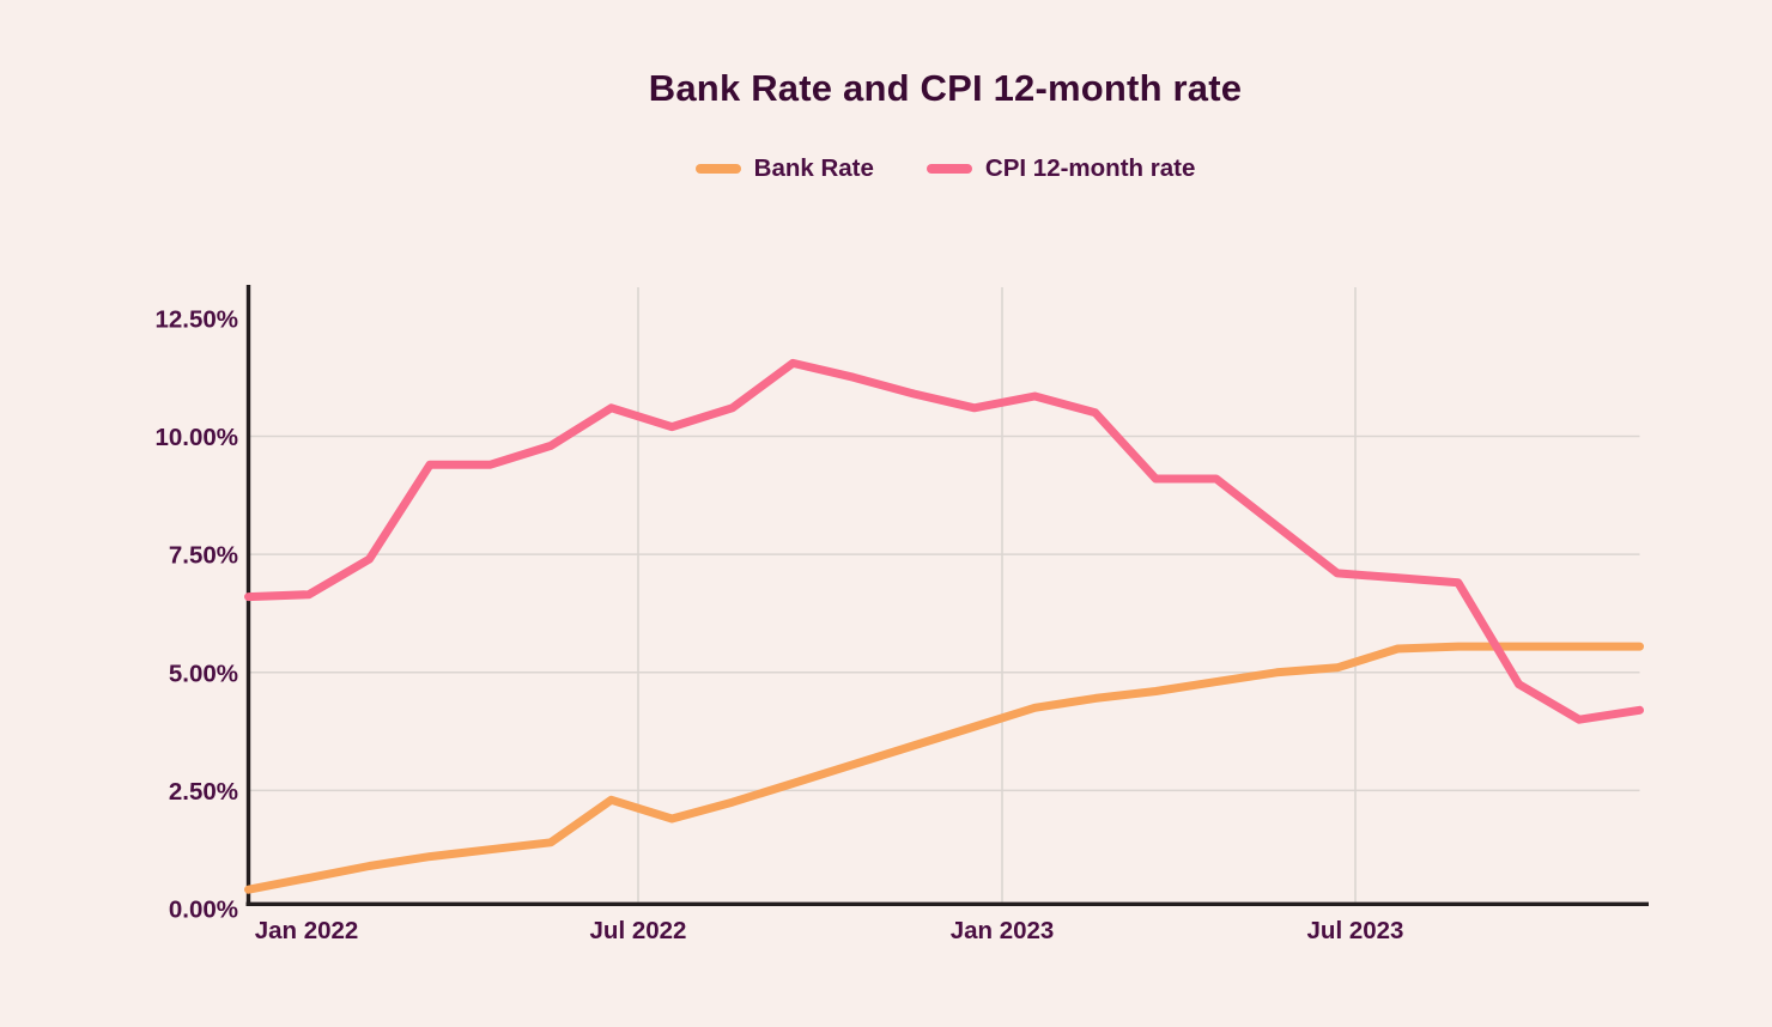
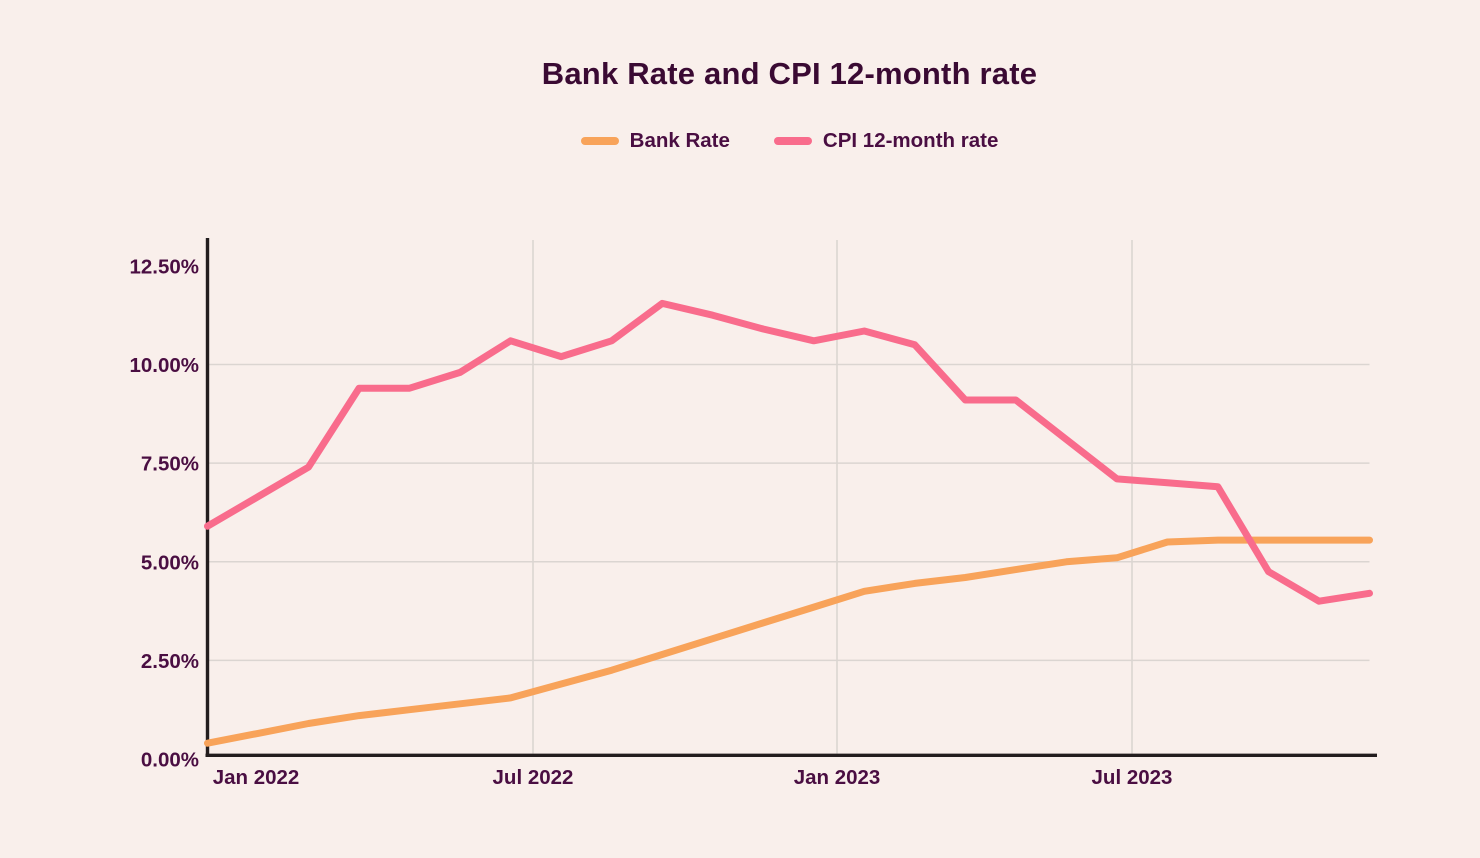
CPI 12-month rate/Jan 2022: 6.6% -> 5.9%
Bank Rate/Jul 2022: 2.3% -> 1.6%
